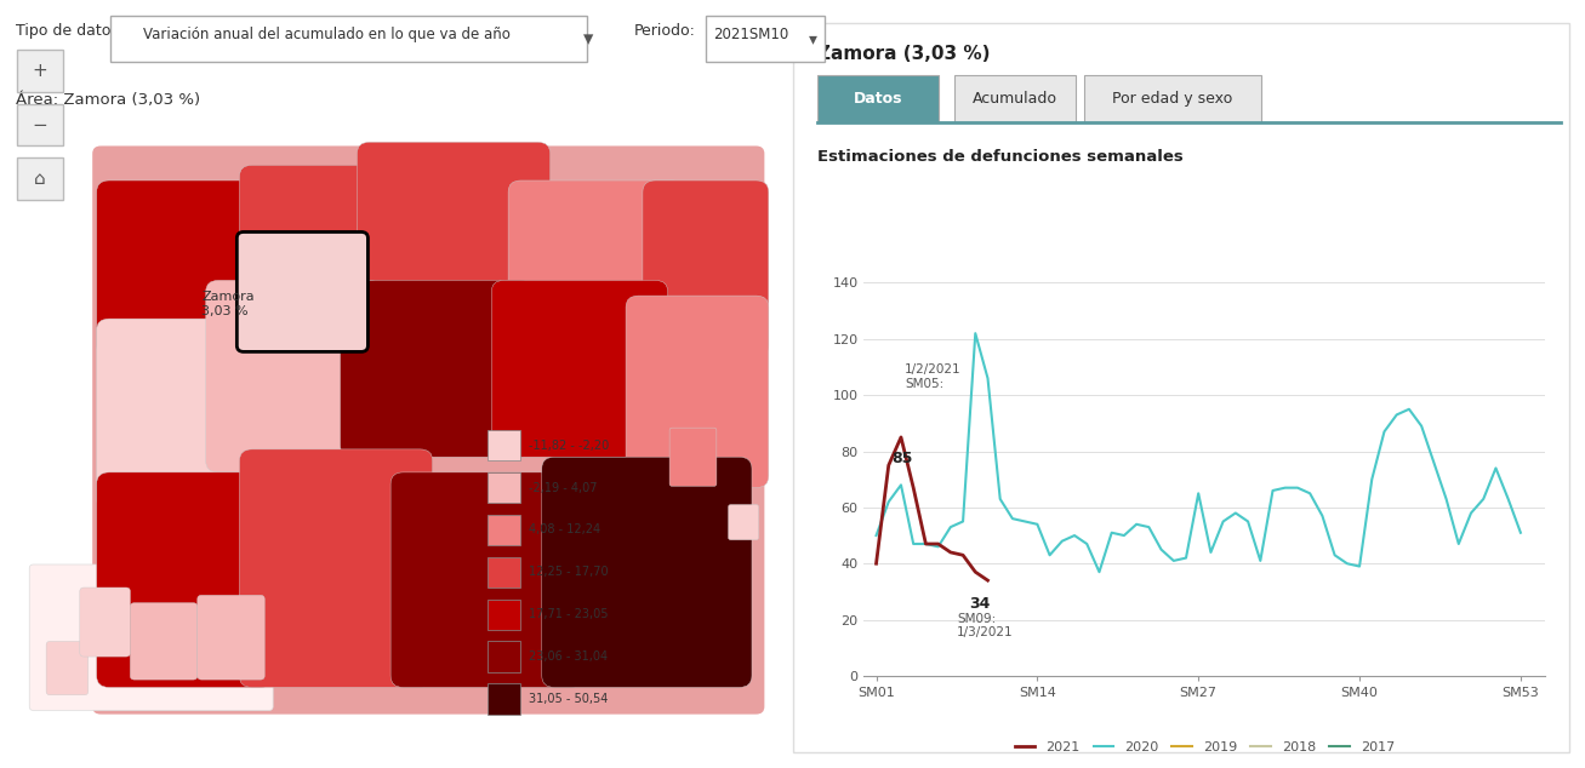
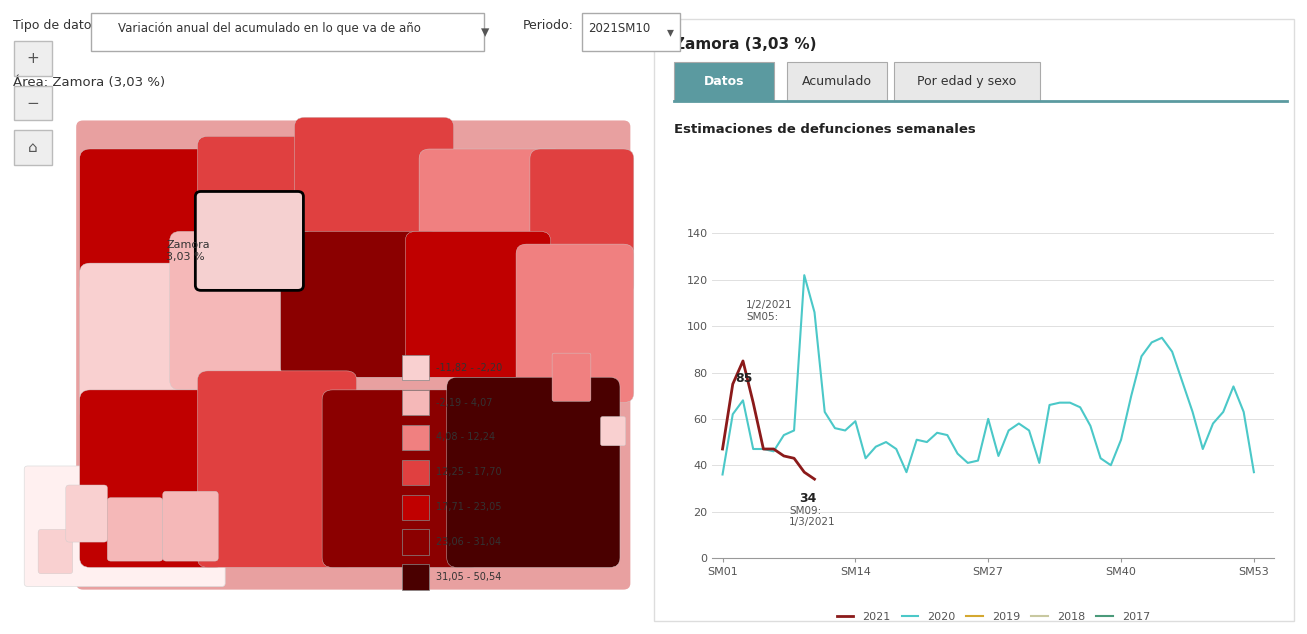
2021/SM01: 40 -> 47
2020/SM01: 50 -> 36
2020/SM14: 54 -> 59
2020/SM27: 65 -> 60
2020/SM40: 39 -> 51
2020/SM53: 51 -> 37
